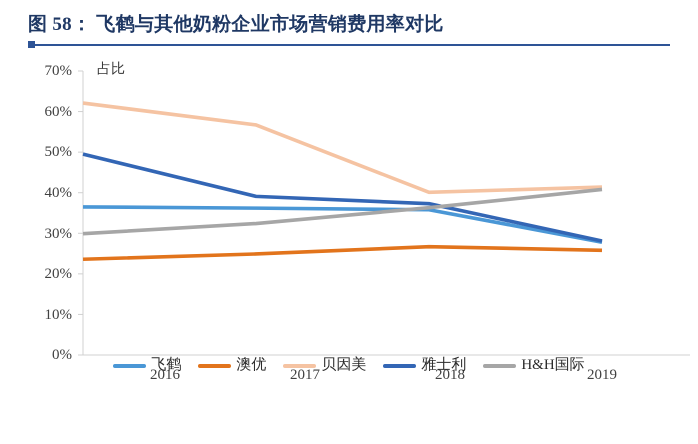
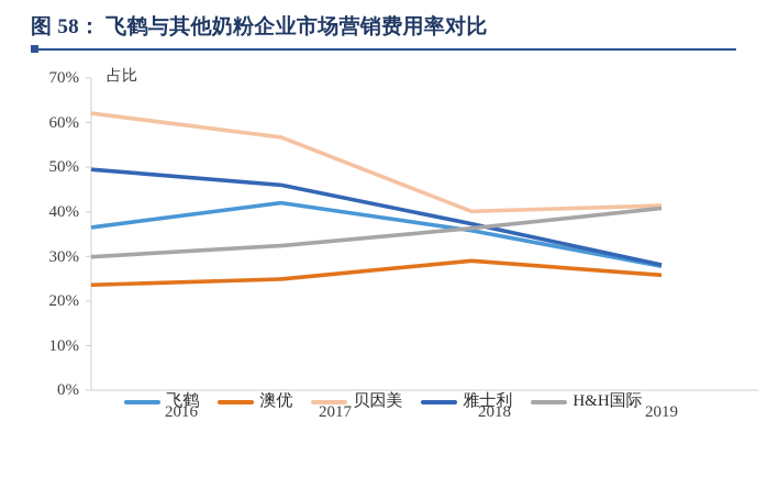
飞鹤/2017: 36% -> 42%
雅士利/2017: 39% -> 46%
澳优/2018: 27% -> 29%
